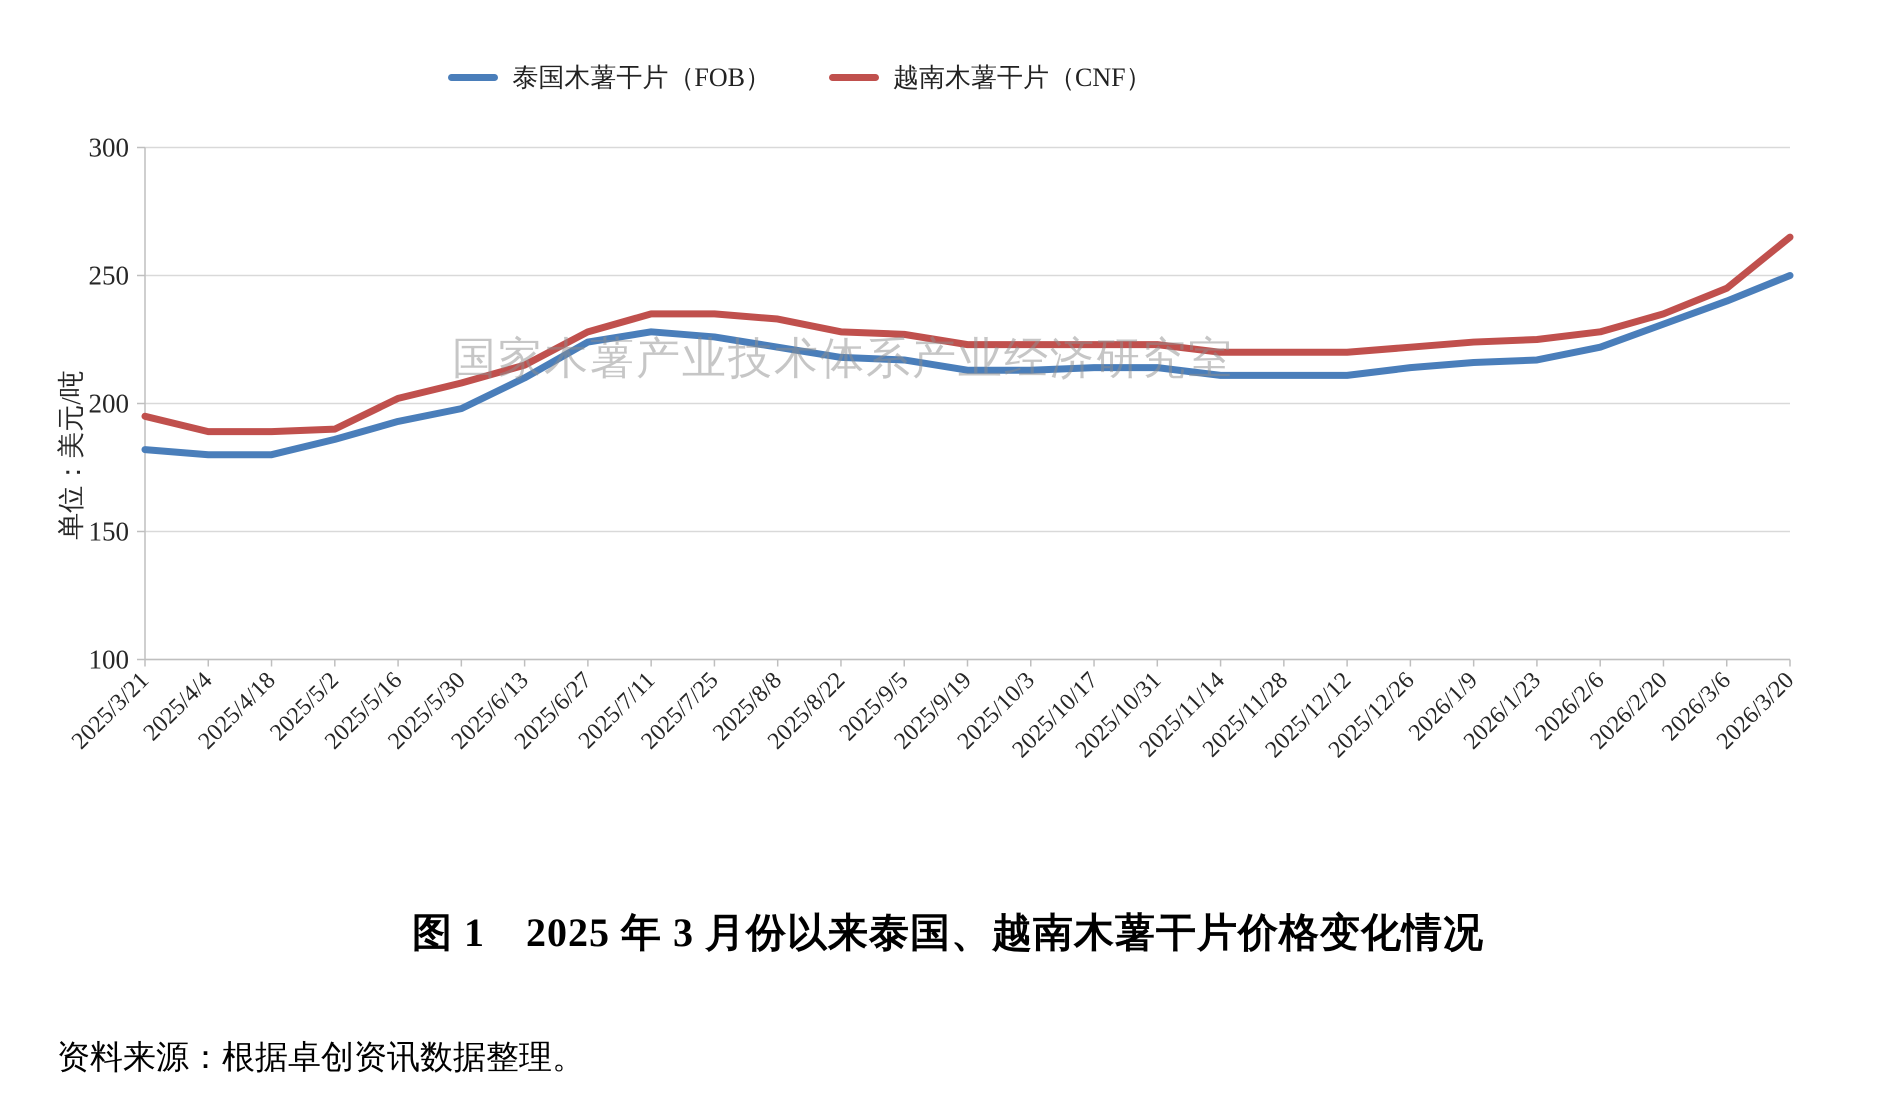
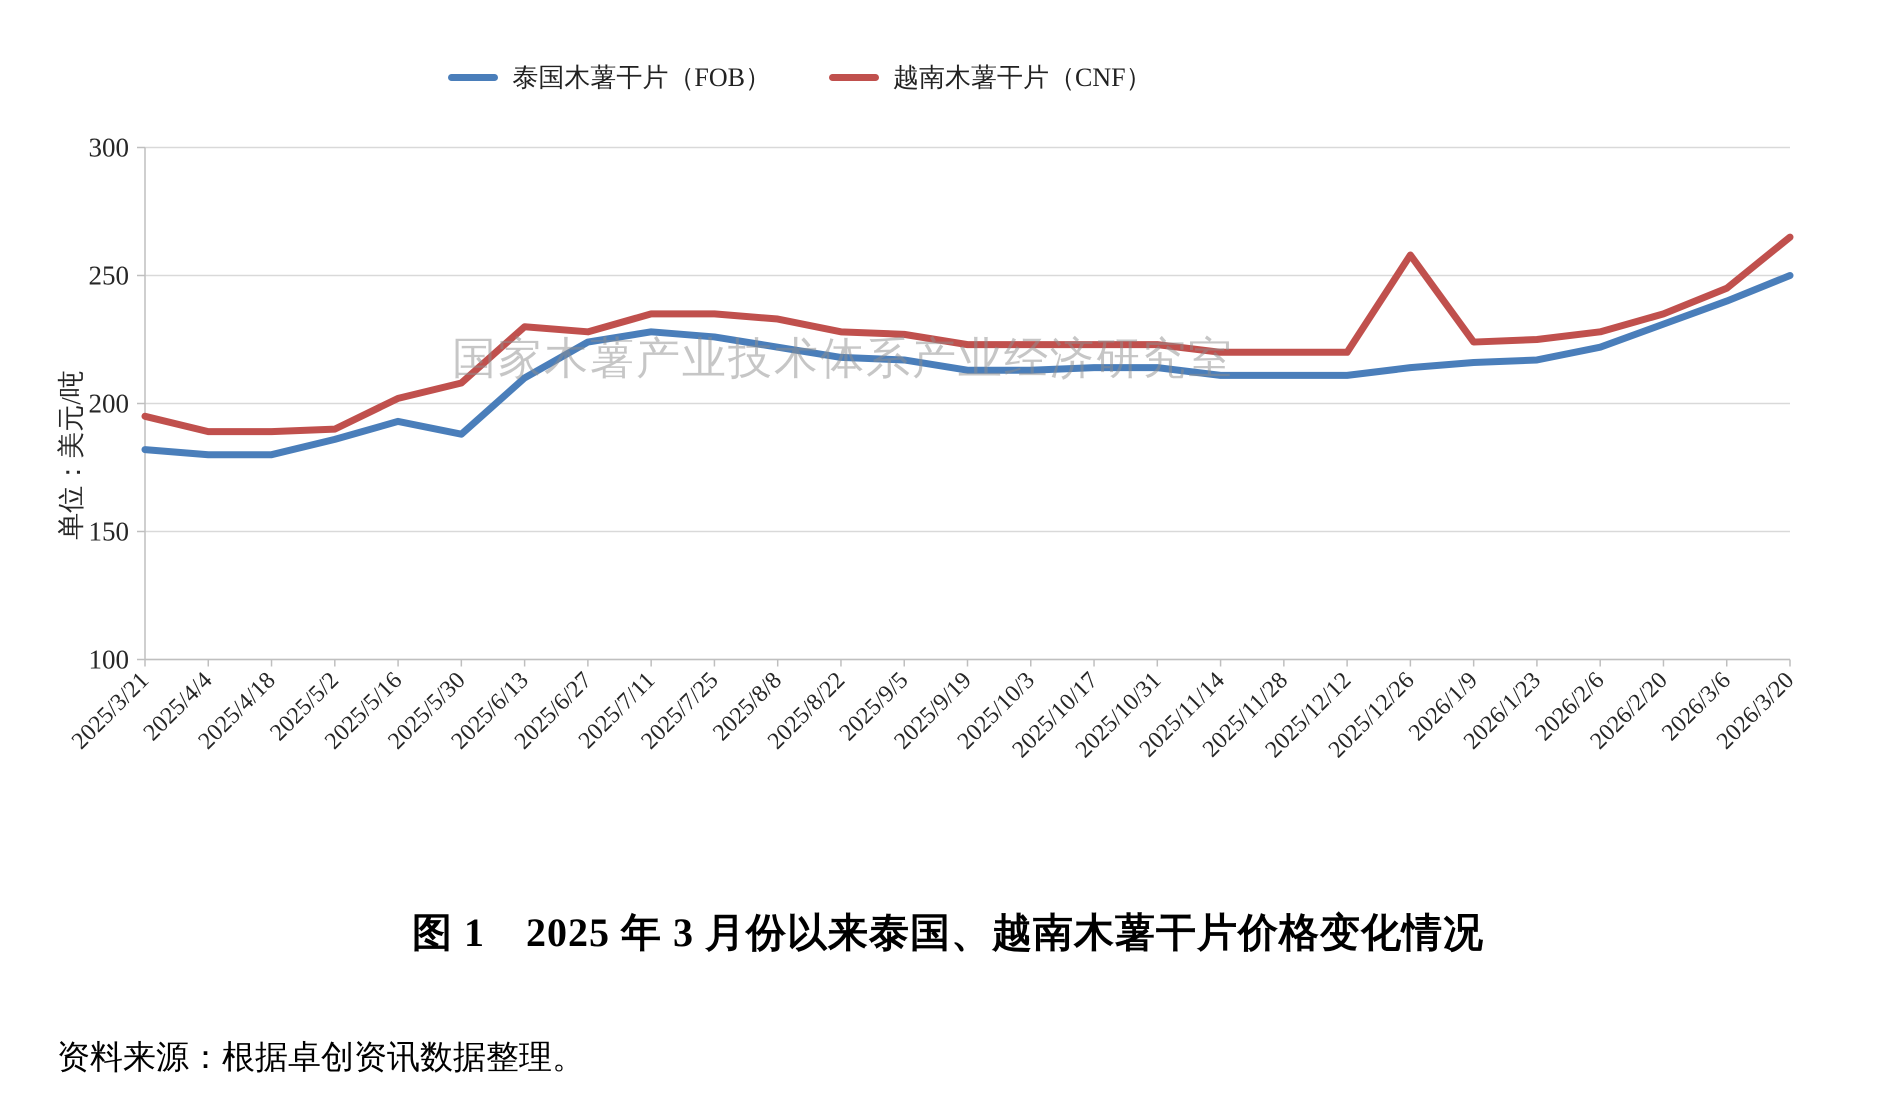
泰国木薯干片（FOB）/2025/5/30: 198 -> 188
越南木薯干片（CNF）/2025/6/13: 215 -> 230
越南木薯干片（CNF）/2025/12/26: 222 -> 258
